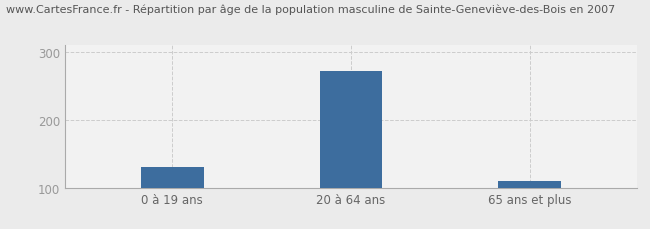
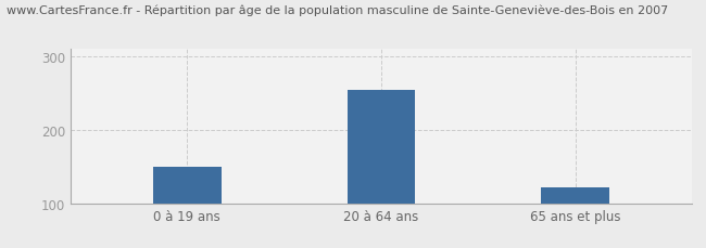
0 à 19 ans: 130 -> 150
20 à 64 ans: 271 -> 254
65 ans et plus: 110 -> 122
